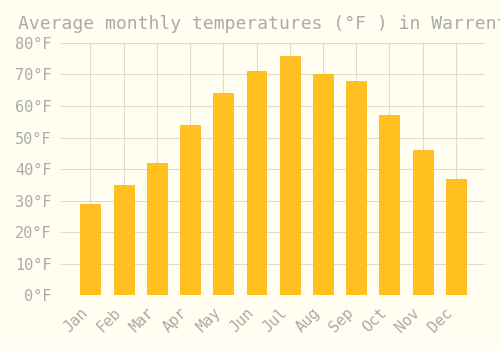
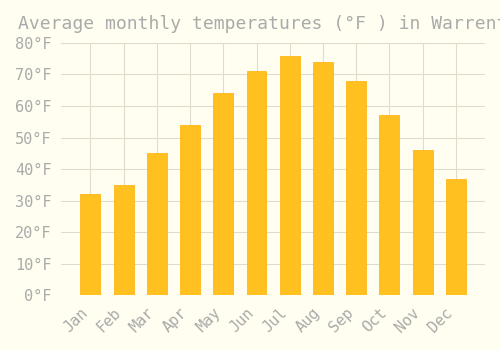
Jan: 29°F -> 32°F
Mar: 42°F -> 45°F
Aug: 70°F -> 74°F
